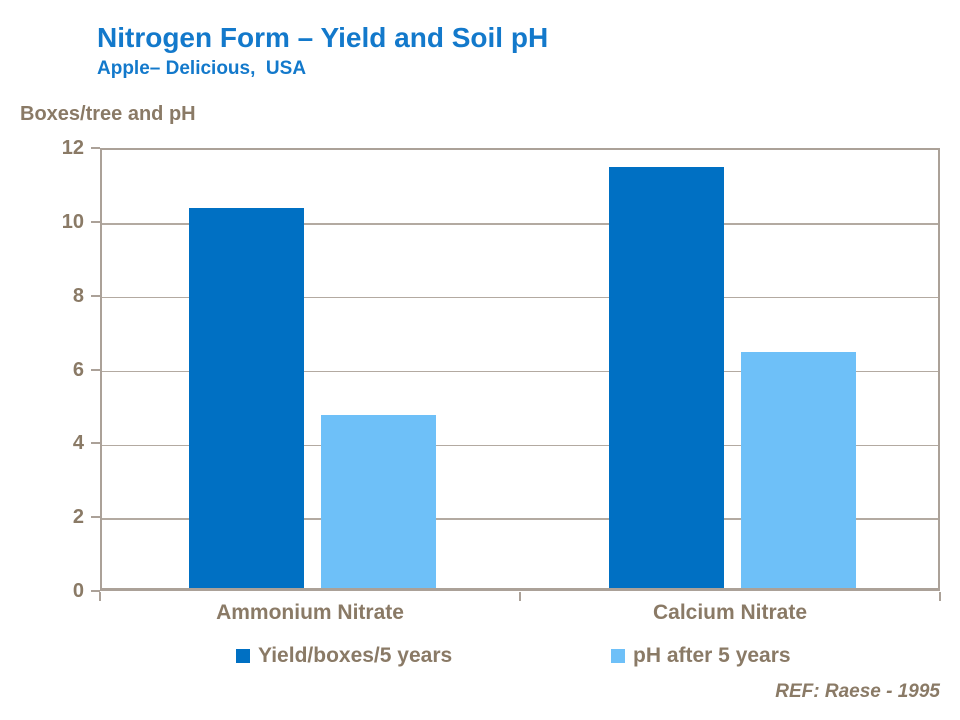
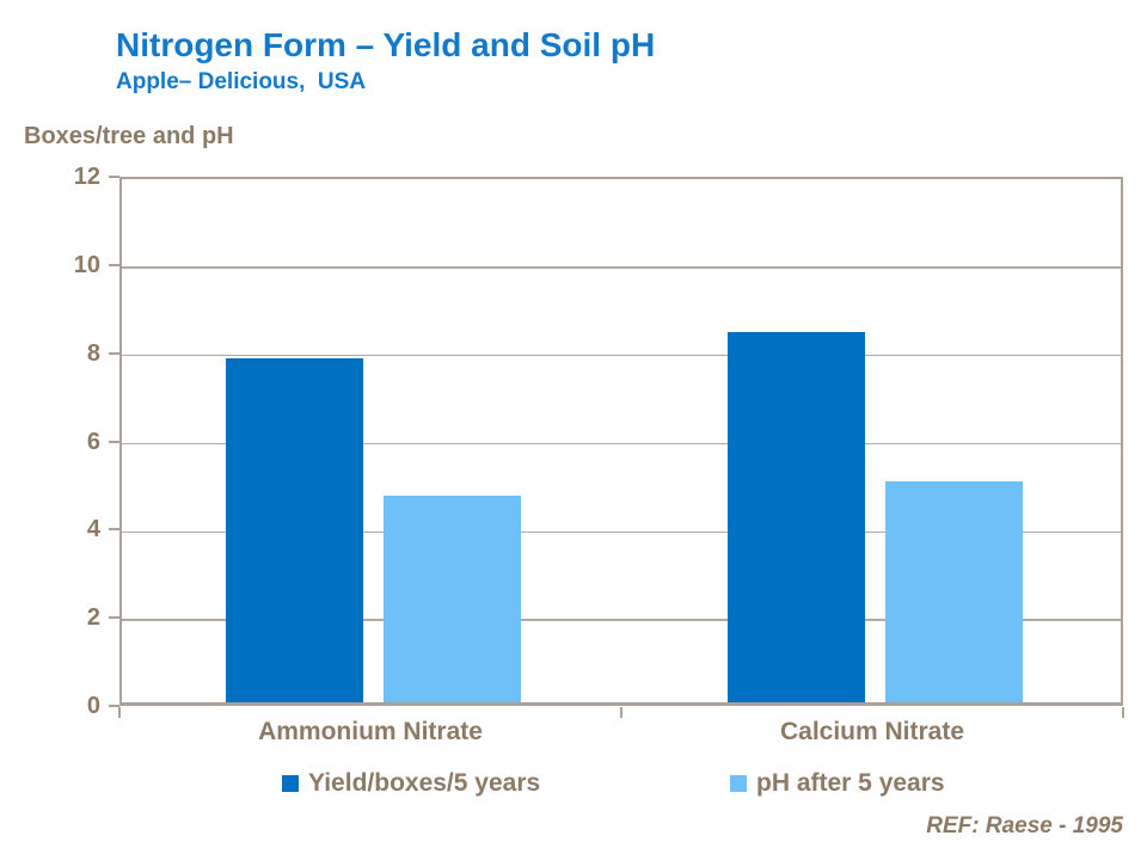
Yield/boxes/5 years/Ammonium Nitrate: 10.3 -> 7.8
Yield/boxes/5 years/Calcium Nitrate: 11.4 -> 8.4
pH after 5 years/Calcium Nitrate: 6.4 -> 5.0
